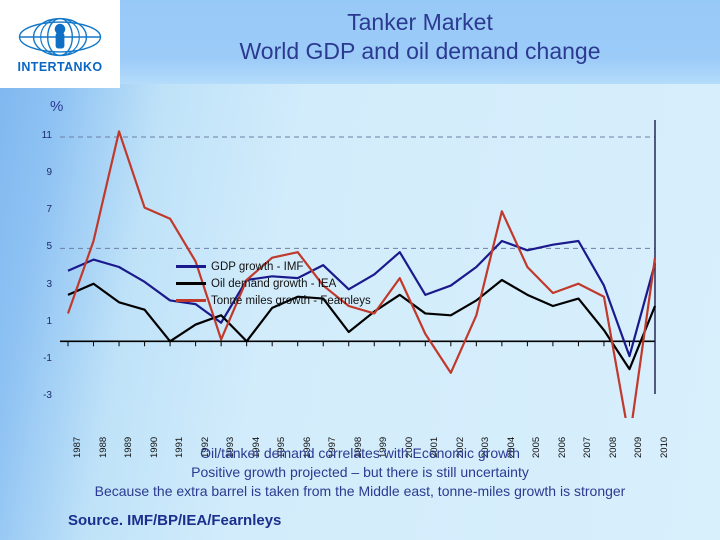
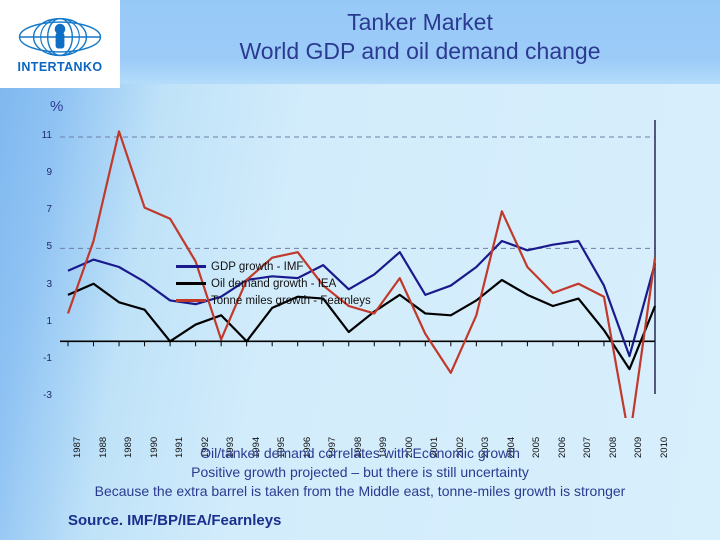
GDP growth - IMF/1993: 1.0 -> 2.4
